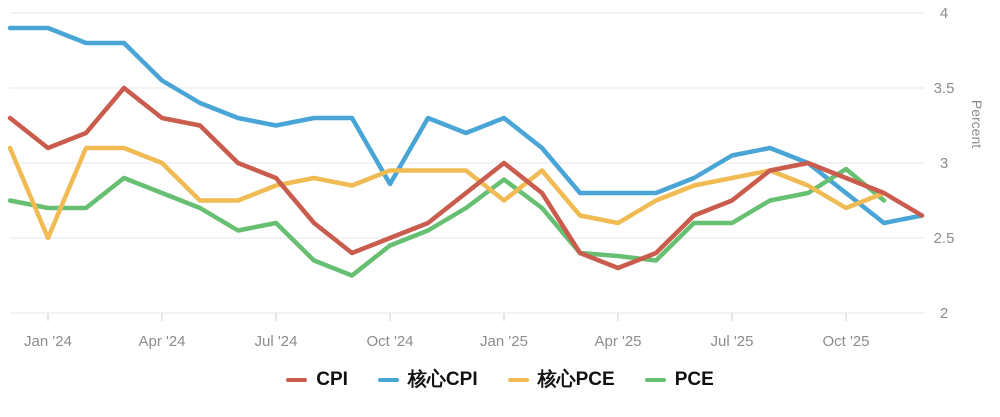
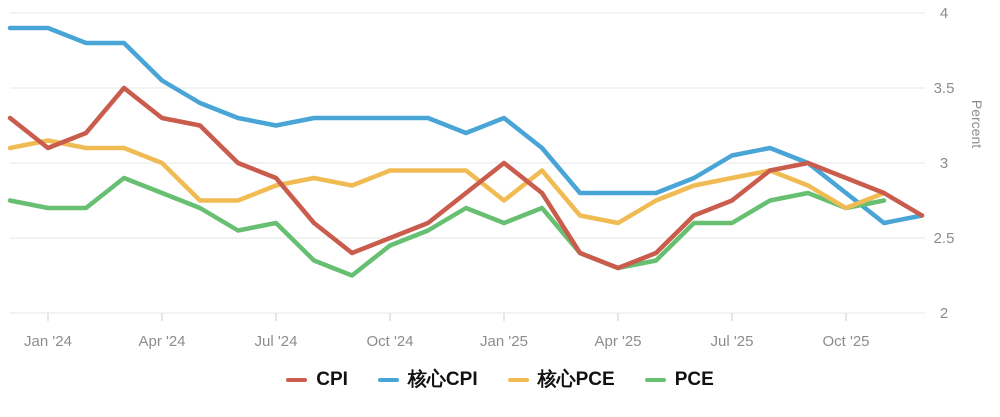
核心PCE/Jan '24: 2.50 -> 3.15
核心CPI/Oct '24: 2.86 -> 3.30
PCE/Jan '25: 2.89 -> 2.60
PCE/Apr '25: 2.38 -> 2.30
PCE/Oct '25: 2.96 -> 2.70
